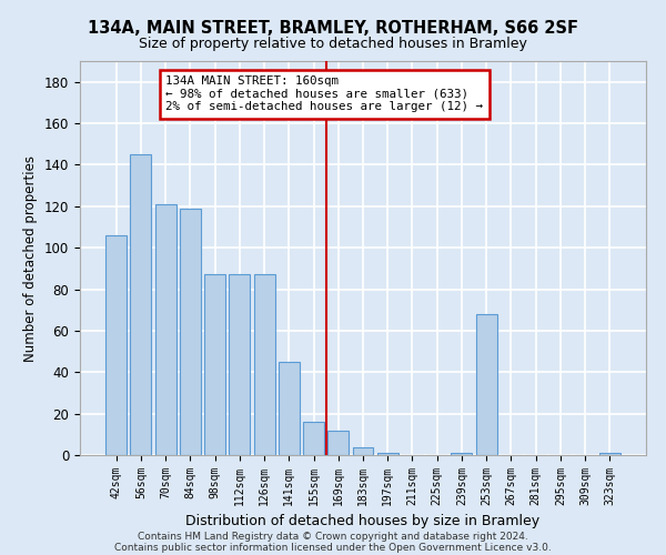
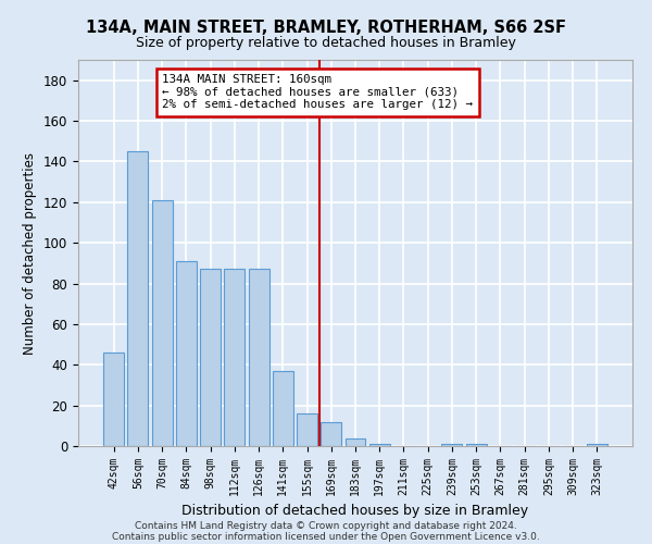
42sqm: 106 -> 46
84sqm: 119 -> 91
141sqm: 45 -> 37
253sqm: 68 -> 1
